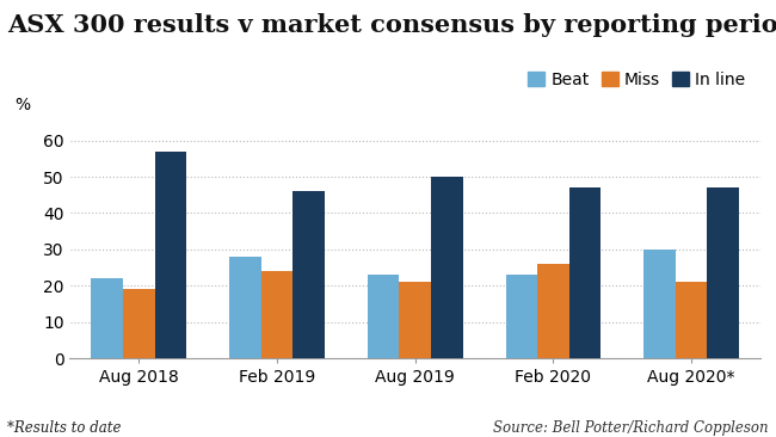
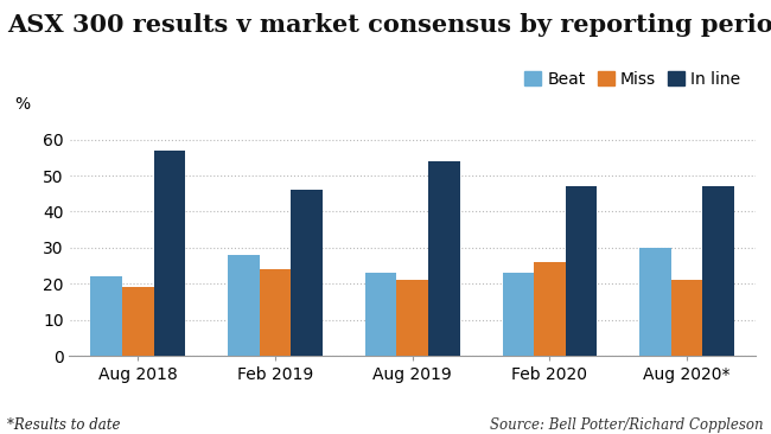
In line/Aug 2019: 50 -> 54
